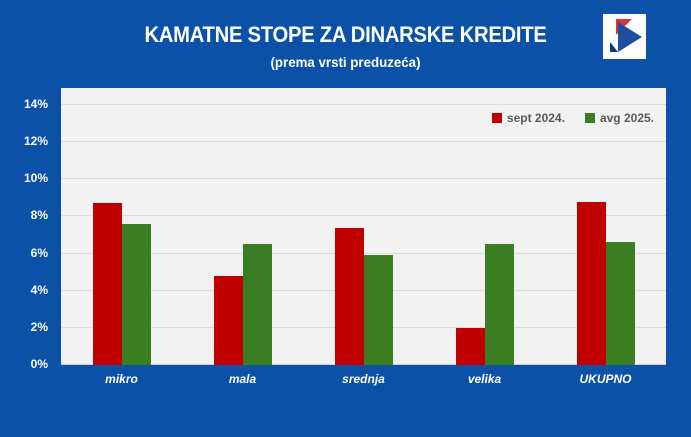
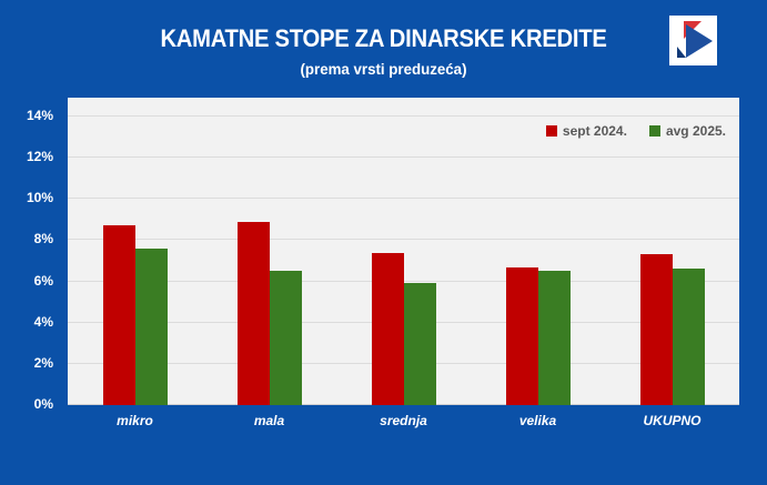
sept 2024./mala: 4.8% -> 8.9%
sept 2024./velika: 2.0% -> 6.7%
sept 2024./UKUPNO: 8.8% -> 7.3%
